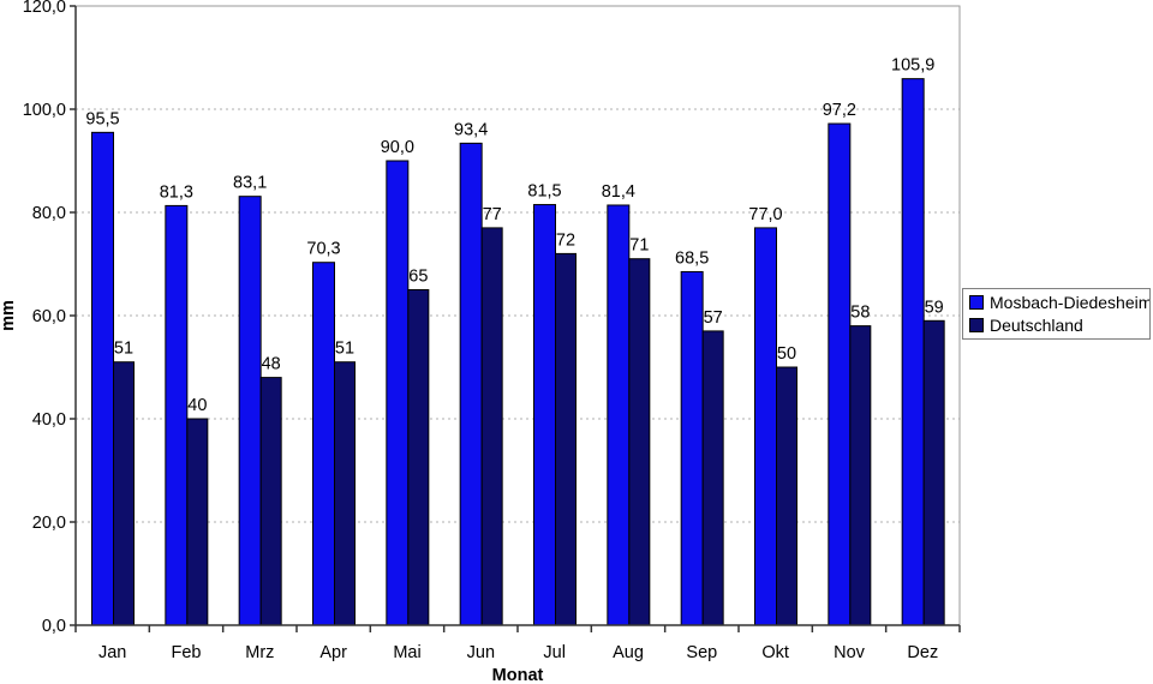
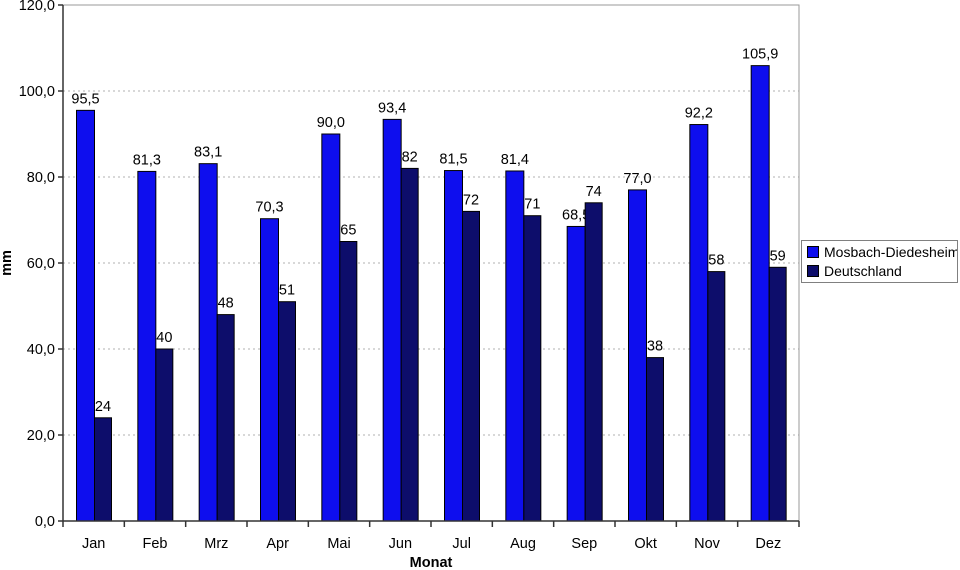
Deutschland/Jan: 51 -> 24
Deutschland/Jun: 77 -> 82
Deutschland/Sep: 57 -> 74
Deutschland/Okt: 50 -> 38
Mosbach-Diedesheim/Nov: 97,2 -> 92,2
